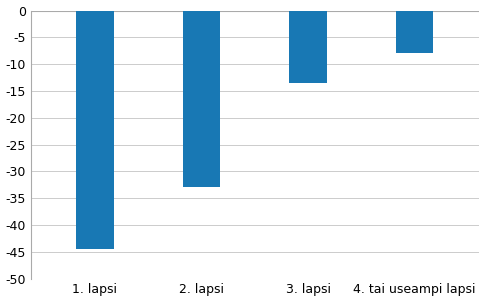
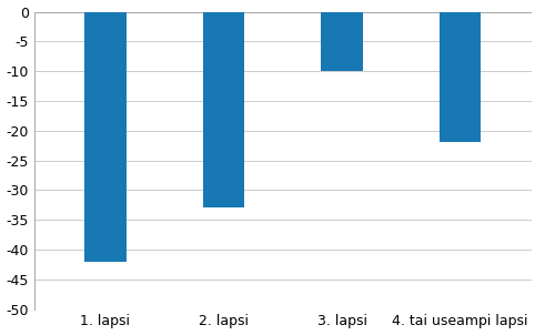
1. lapsi: -44.5 -> -42.0
3. lapsi: -13.5 -> -10.0
4. tai useampi lapsi: -8.0 -> -22.0
